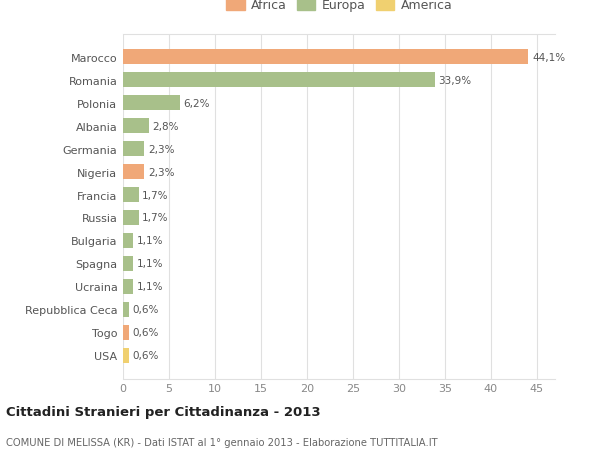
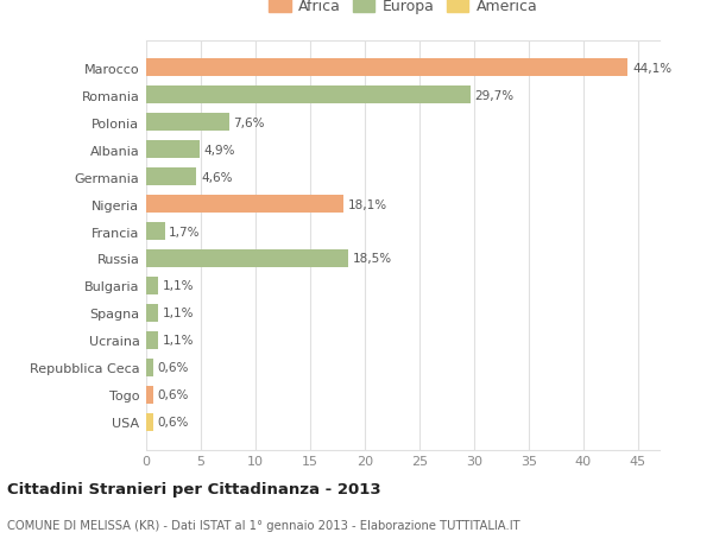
Romania: 33,9% -> 29,7%
Polonia: 6,2% -> 7,6%
Albania: 2,8% -> 4,9%
Germania: 2,3% -> 4,6%
Nigeria: 2,3% -> 18,1%
Russia: 1,7% -> 18,5%
